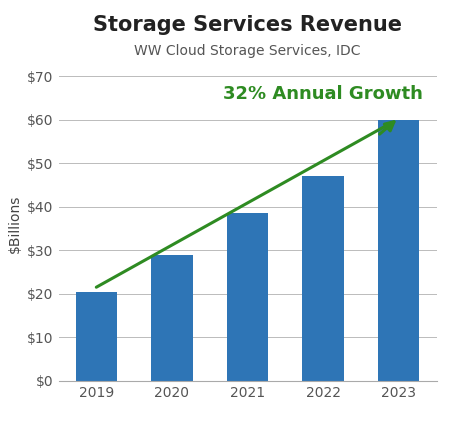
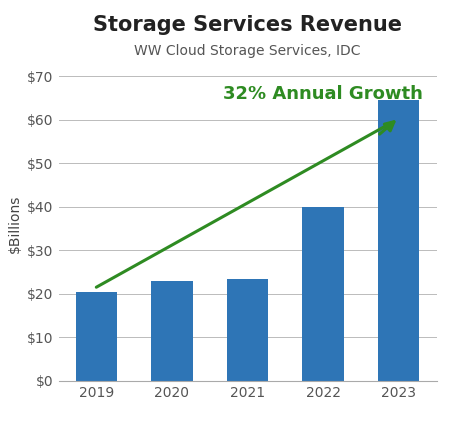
2020: $29.0 -> $23.0
2021: $38.5 -> $23.5
2022: $47.0 -> $40.0
2023: $60.0 -> $64.5
